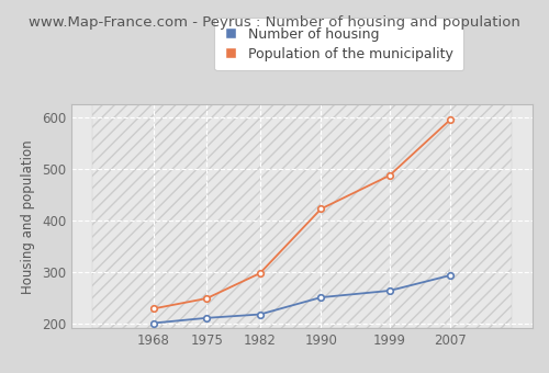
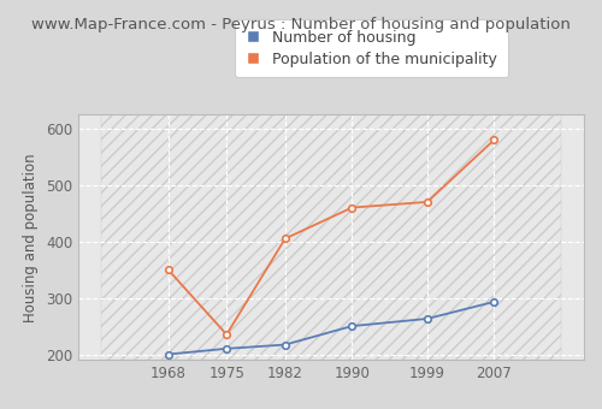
Population of the municipality/1968: 228 -> 350
Population of the municipality/1975: 248 -> 235
Population of the municipality/1982: 297 -> 405
Population of the municipality/1990: 422 -> 460
Population of the municipality/1999: 487 -> 470
Population of the municipality/2007: 596 -> 580
